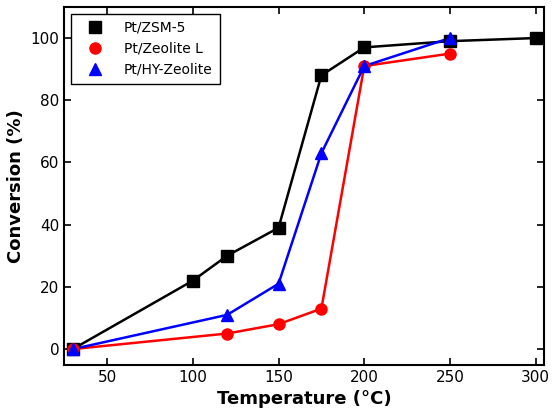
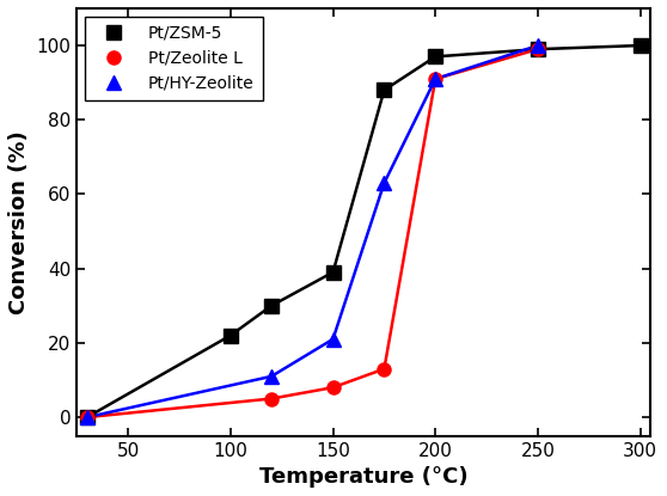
Pt/Zeolite L/250: 95 -> 99
